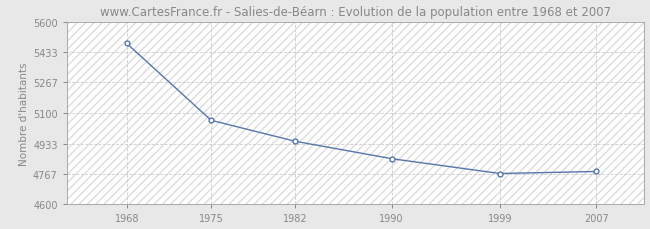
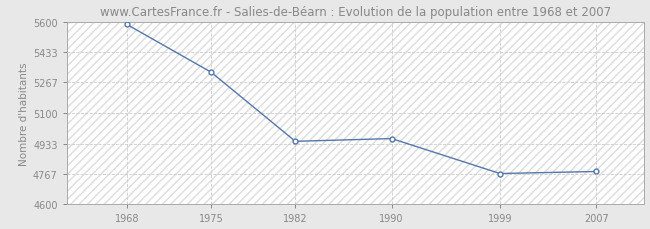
1968: 5480 -> 5580
1975: 5060 -> 5320
1990: 4850 -> 4960
